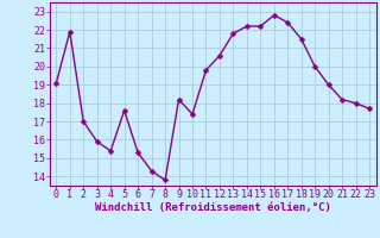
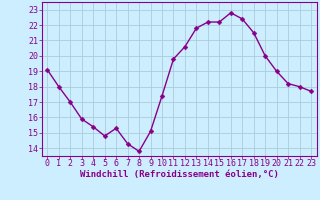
1: 21.9 -> 18.0
5: 17.6 -> 14.8
9: 18.2 -> 15.1
